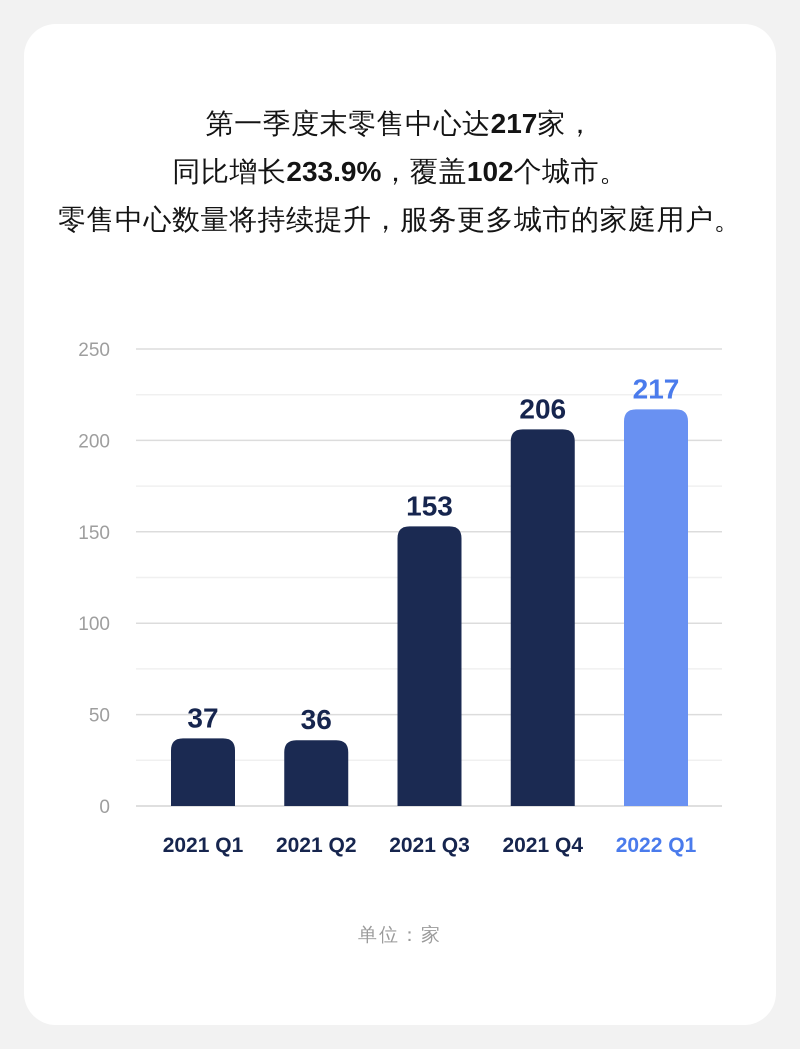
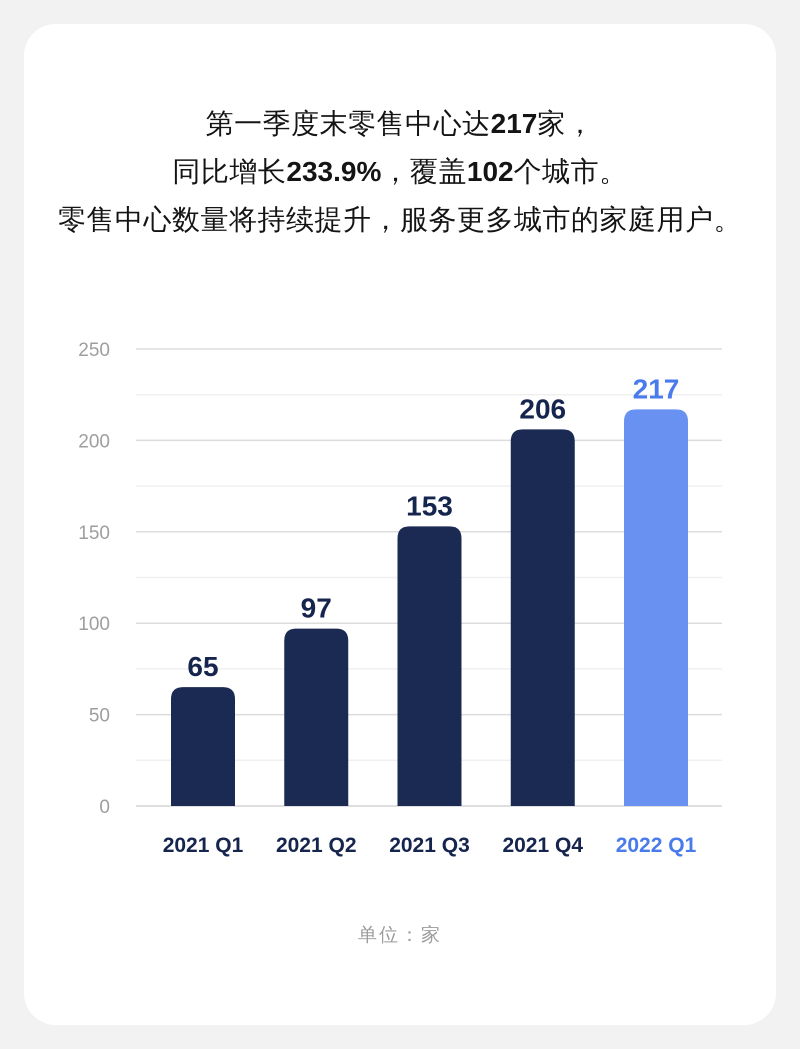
2021 Q1: 37 -> 65
2021 Q2: 36 -> 97
